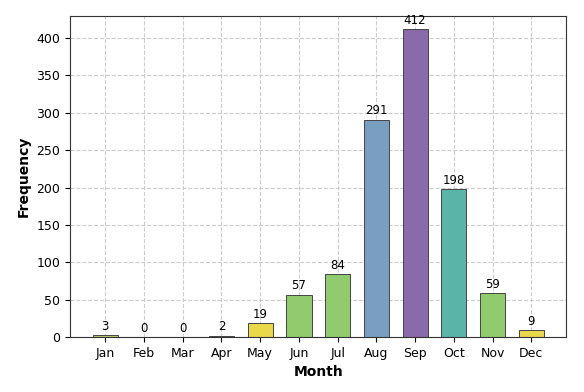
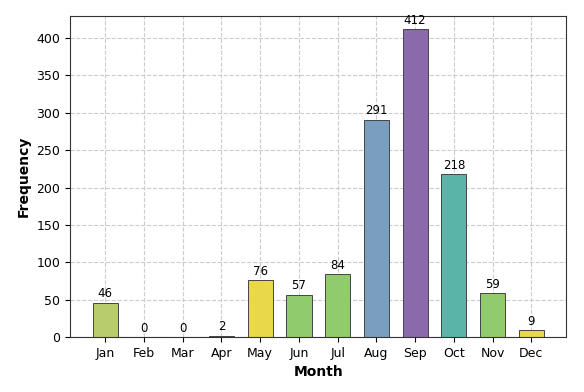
Jan: 3 -> 46
May: 19 -> 76
Oct: 198 -> 218
